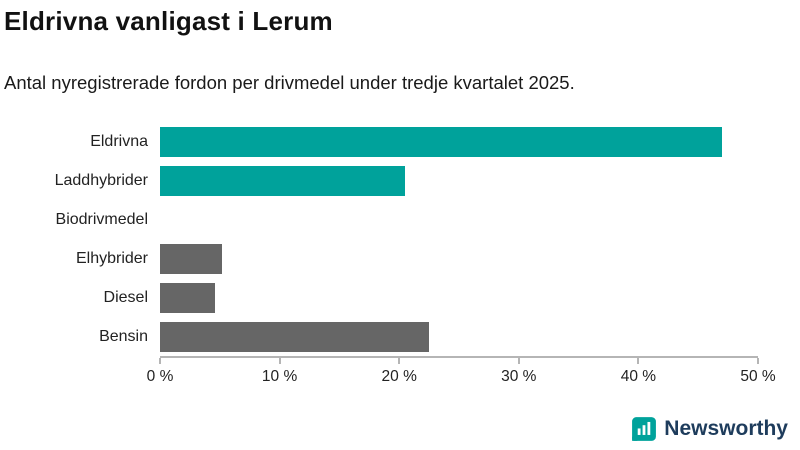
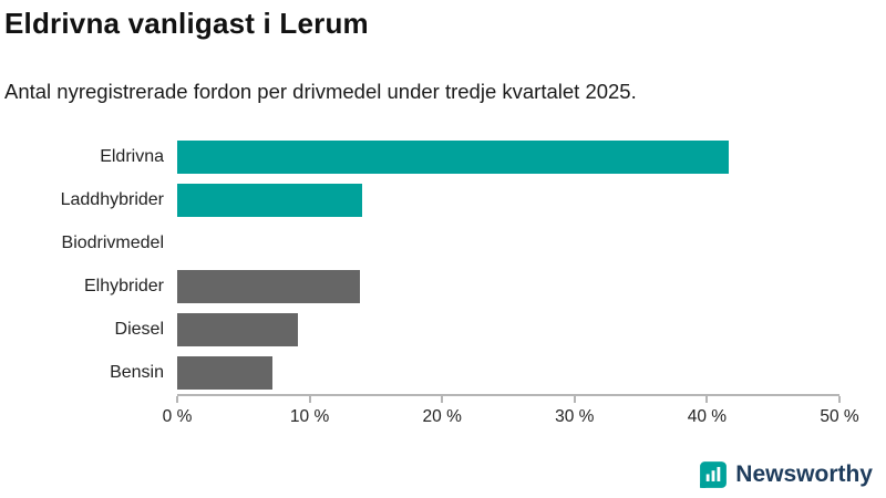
Eldrivna: 47.0% -> 41.6%
Laddhybrider: 20.5% -> 14.0%
Elhybrider: 5.2% -> 13.8%
Diesel: 4.6% -> 9.1%
Bensin: 22.5% -> 7.2%
